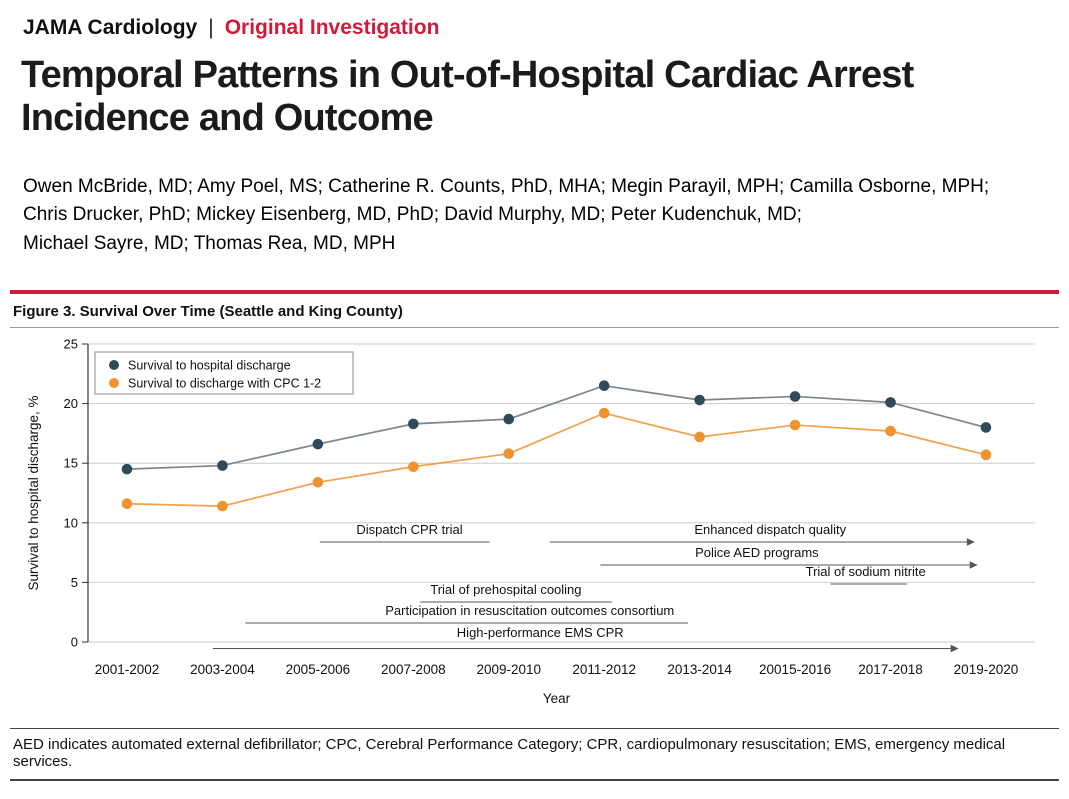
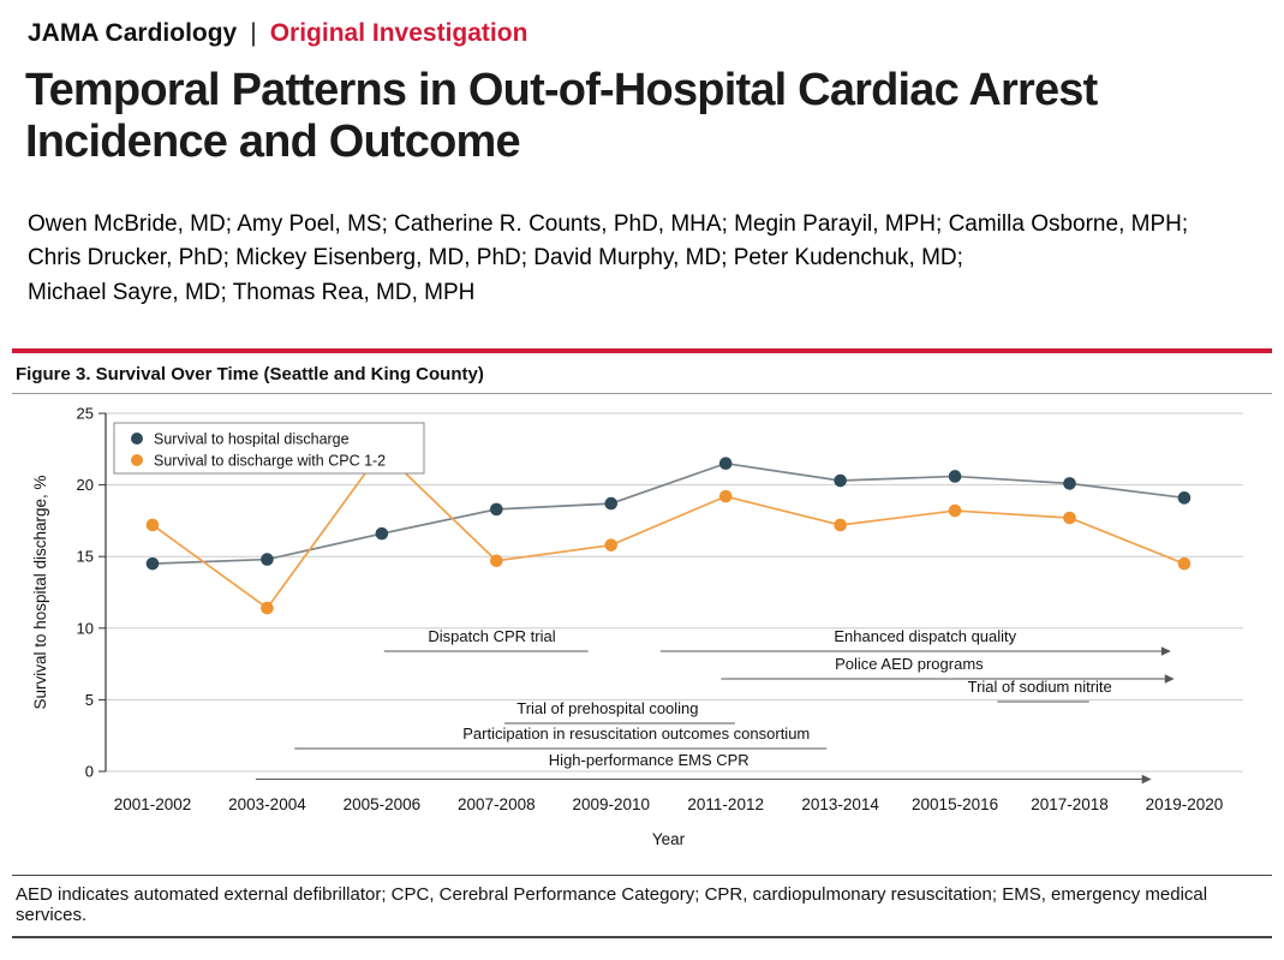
Survival to discharge with CPC 1-2/2001-2002: 11.6 -> 17.2
Survival to discharge with CPC 1-2/2005-2006: 13.4 -> 22.4
Survival to hospital discharge/2019-2020: 18.0 -> 19.1
Survival to discharge with CPC 1-2/2019-2020: 15.7 -> 14.5
